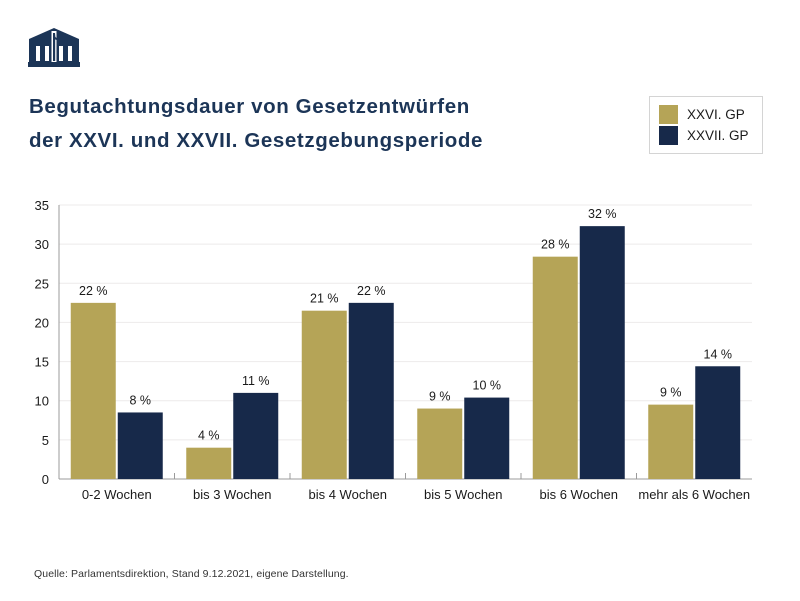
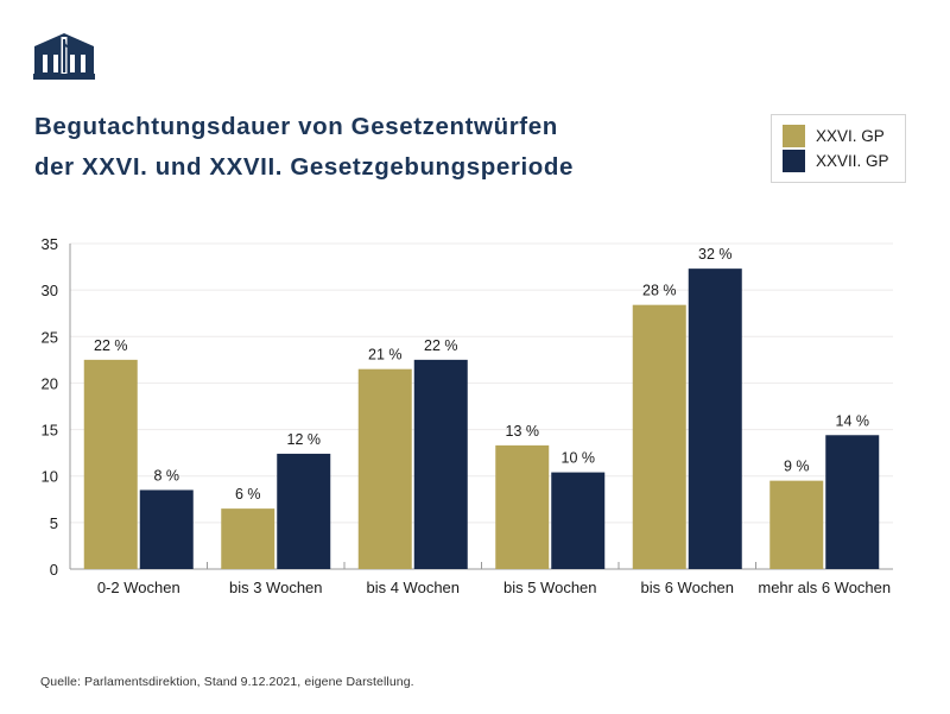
XXVI. GP/bis 3 Wochen: 4 -> 6
XXVII. GP/bis 3 Wochen: 11 -> 12
XXVI. GP/bis 5 Wochen: 9 -> 13
